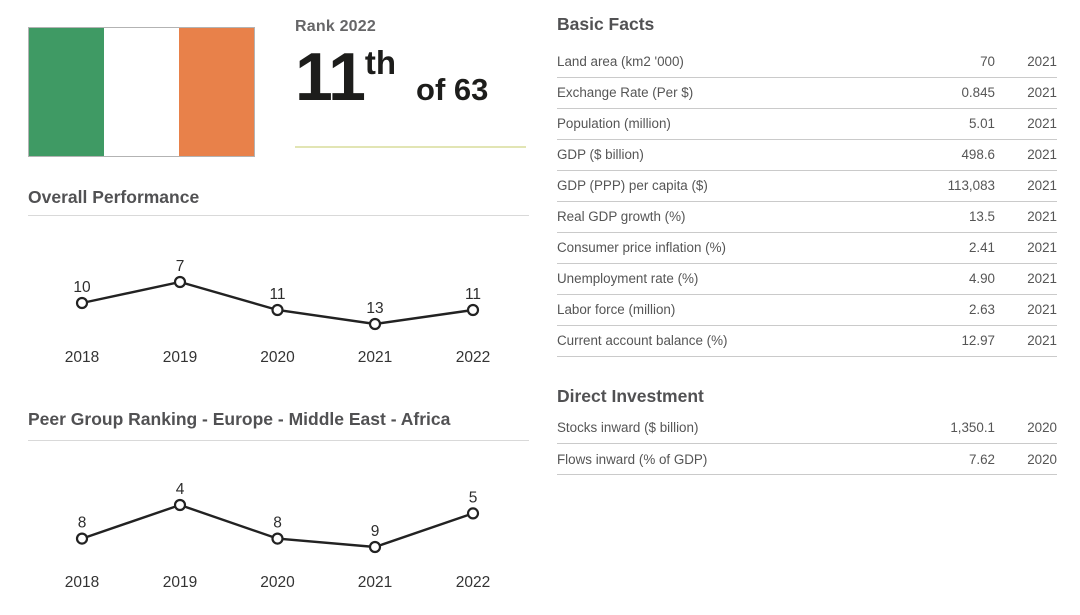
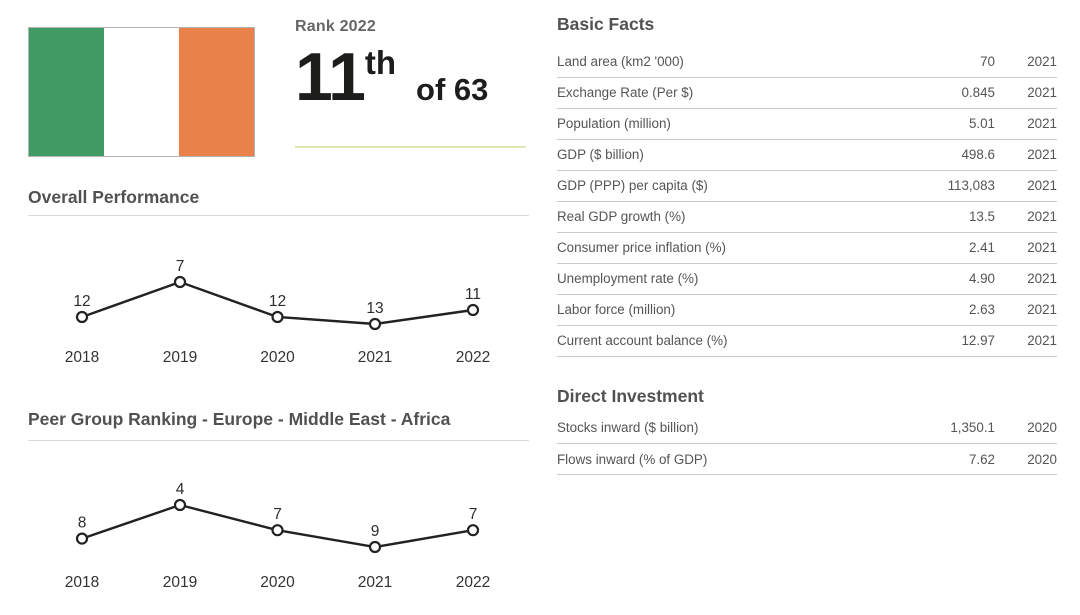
Overall Performance/2018: 10 -> 12
Overall Performance/2020: 11 -> 12
Peer Group Ranking - Europe - Middle East - Africa/2020: 8 -> 7
Peer Group Ranking - Europe - Middle East - Africa/2022: 5 -> 7
